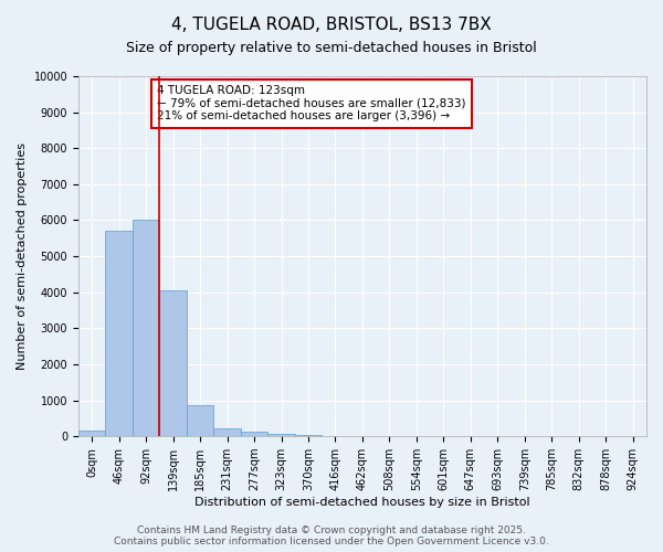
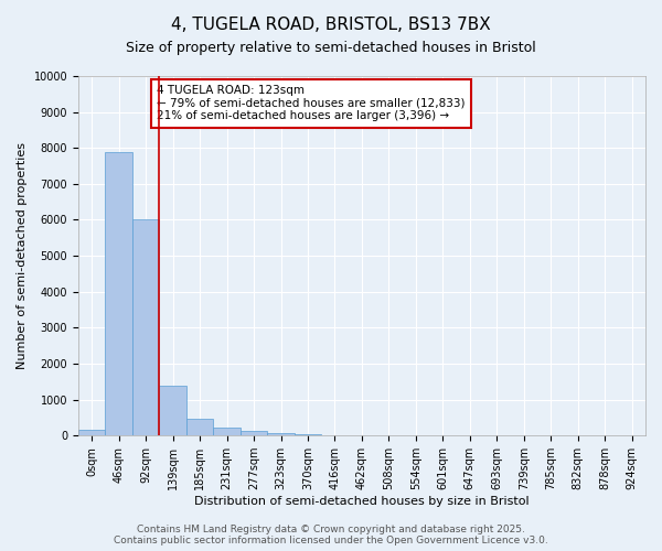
46sqm: 5700 -> 7900
139sqm: 4050 -> 1400
185sqm: 850 -> 480
